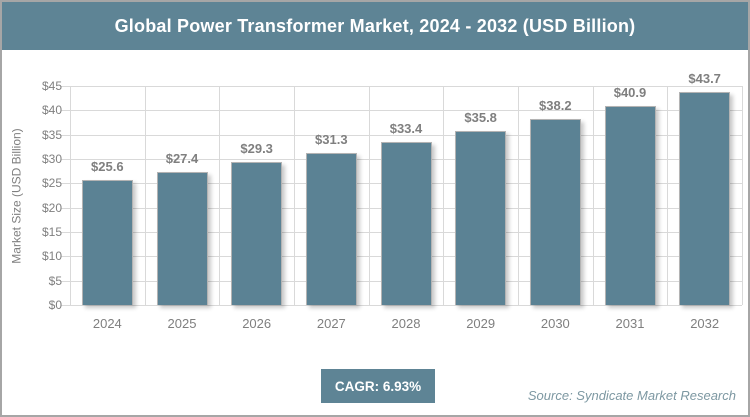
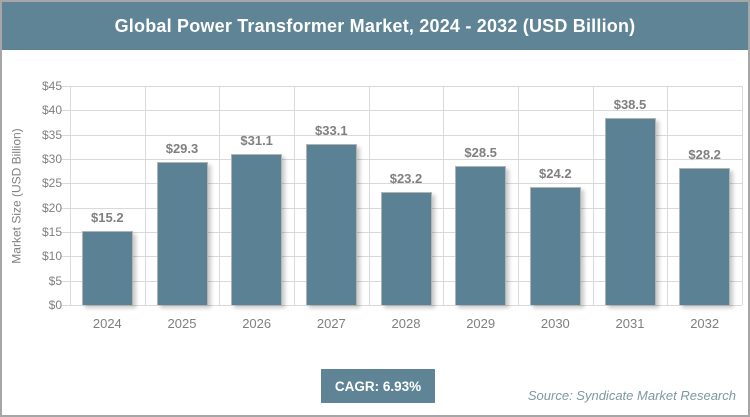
2024: $25.6 -> $15.2
2025: $27.4 -> $29.3
2026: $29.3 -> $31.1
2027: $31.3 -> $33.1
2028: $33.4 -> $23.2
2029: $35.8 -> $28.5
2030: $38.2 -> $24.2
2031: $40.9 -> $38.5
2032: $43.7 -> $28.2
